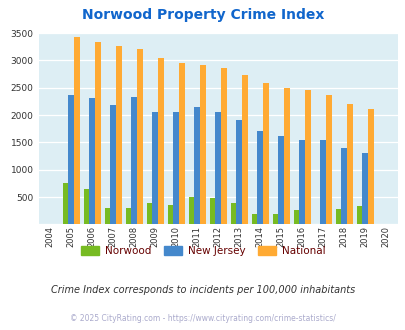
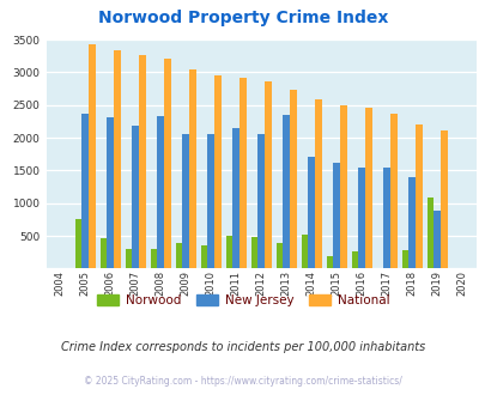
Norwood/2006: 650 -> 460
New Jersey/2013: 1900 -> 2340
Norwood/2014: 190 -> 520
Norwood/2019: 330 -> 1080
New Jersey/2019: 1310 -> 880
